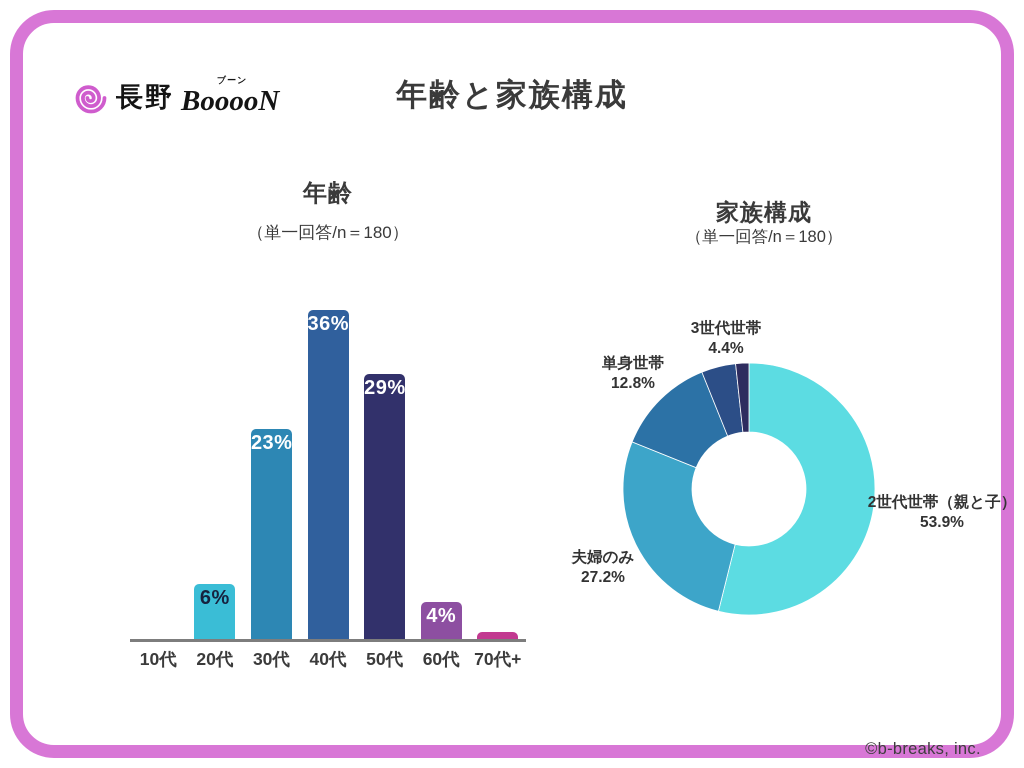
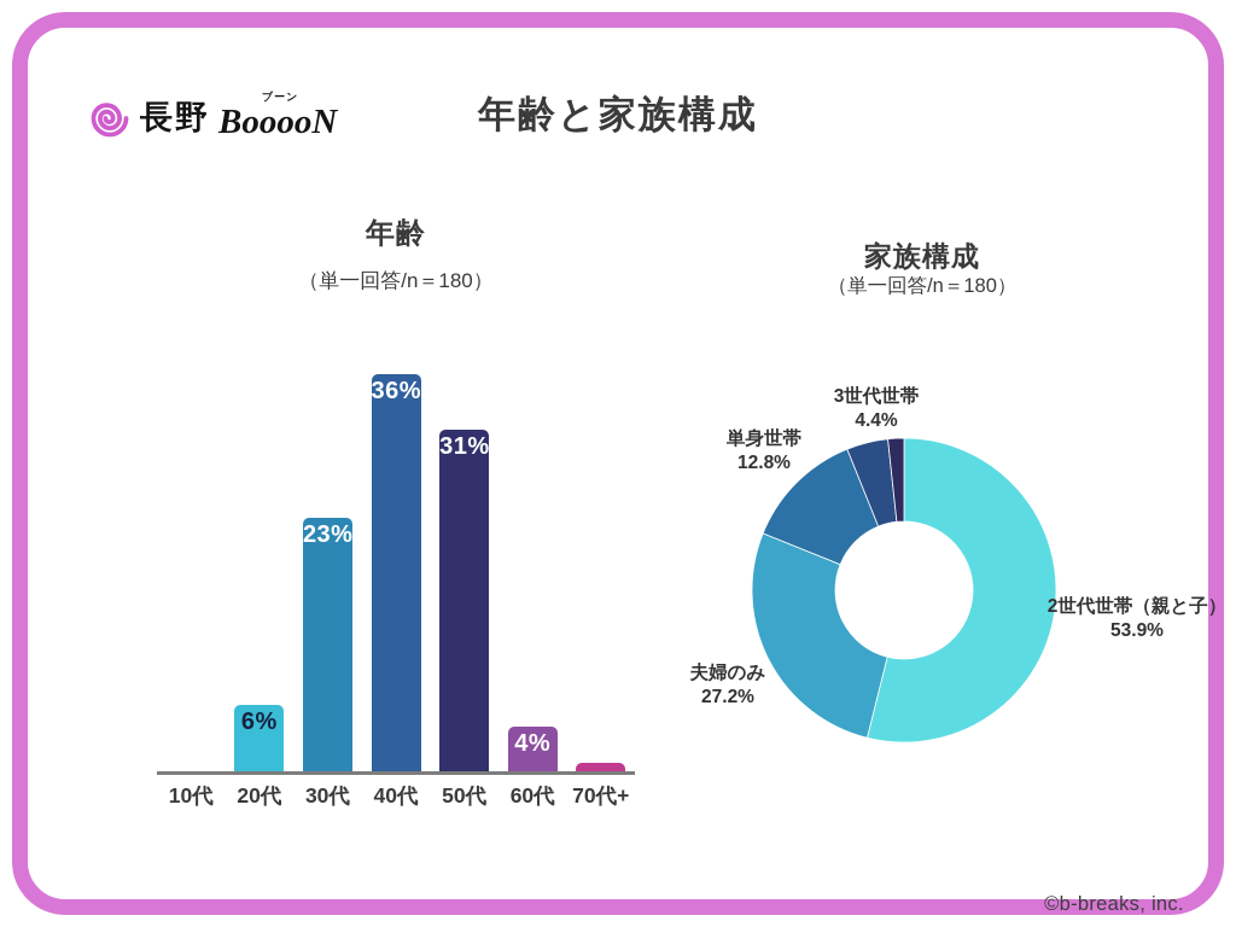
年齢/50代: 29% -> 31%
